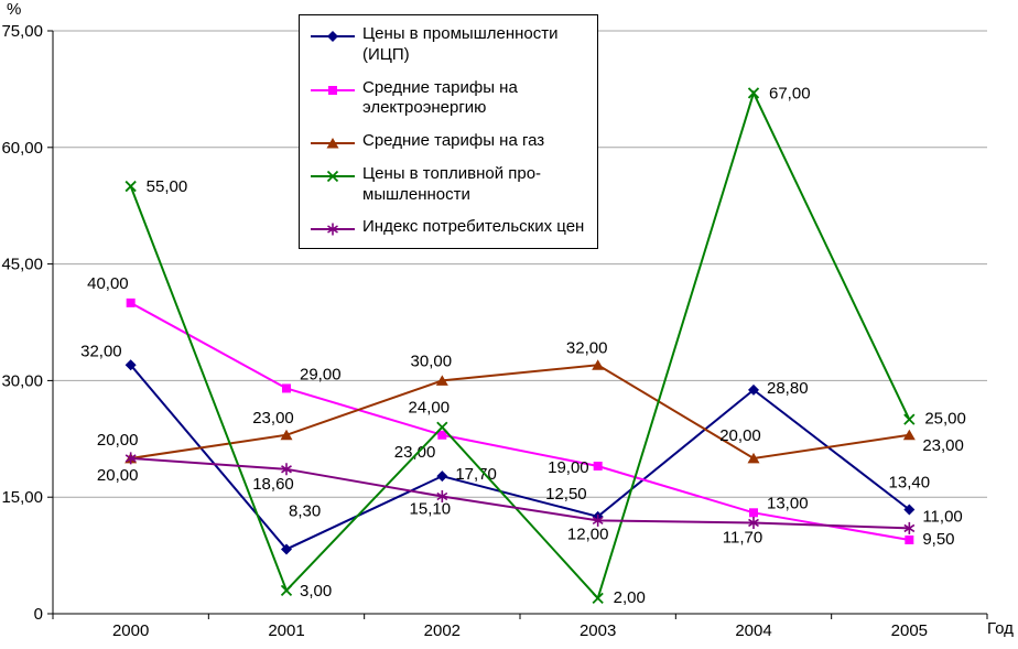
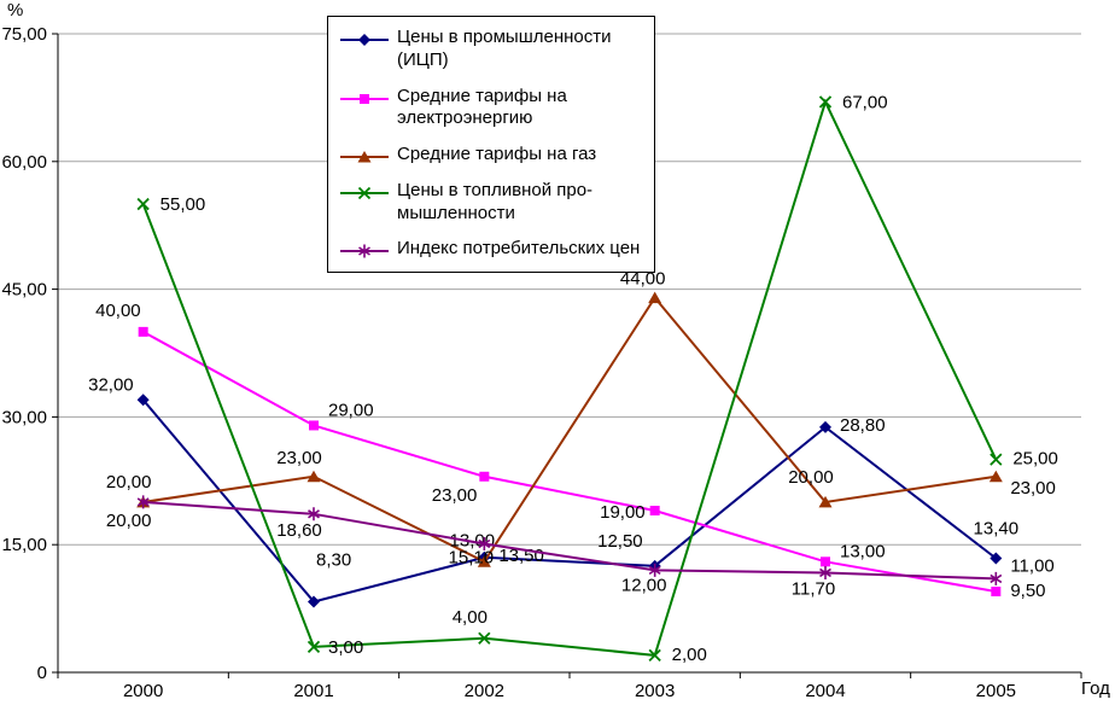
Цены в промышленности (ИЦП)/2002: 17,70 -> 13,50
Средние тарифы на газ/2002: 30,00 -> 13,00
Цены в топливной про- мышленности/2002: 24,00 -> 4,00
Средние тарифы на газ/2003: 32,00 -> 44,00
